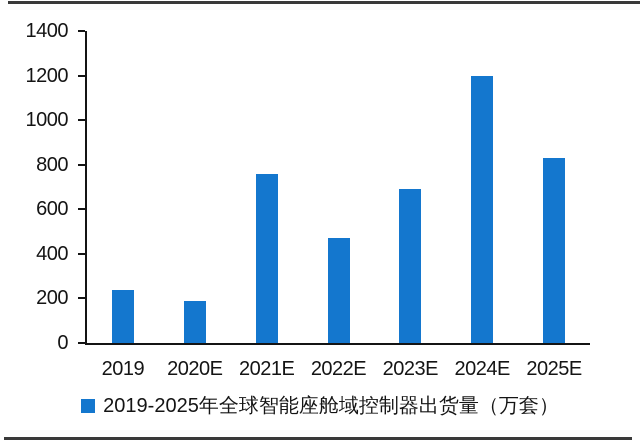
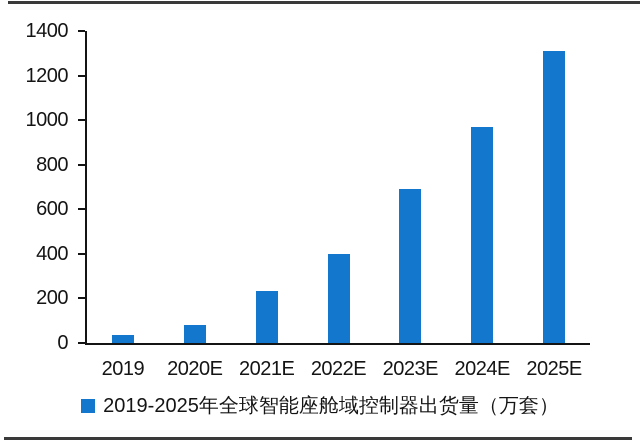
2019: 240 -> 40
2020E: 190 -> 80
2021E: 760 -> 240
2022E: 470 -> 400
2024E: 1200 -> 970
2025E: 830 -> 1310
